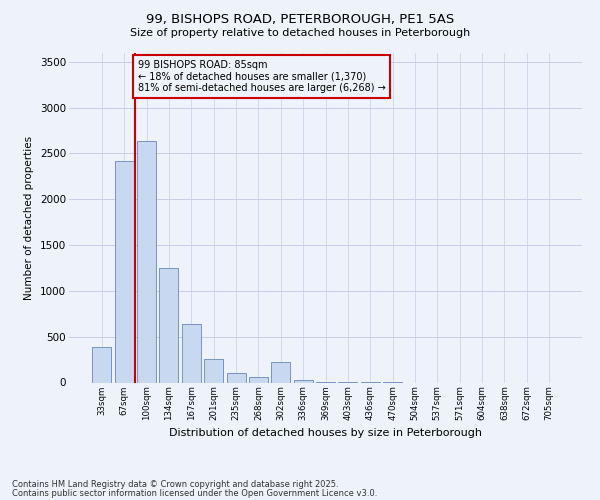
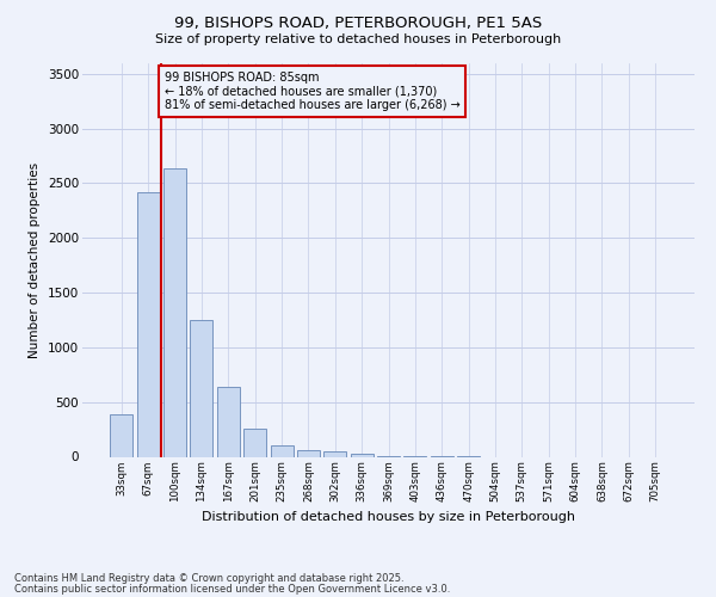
302sqm: 220 -> 40
